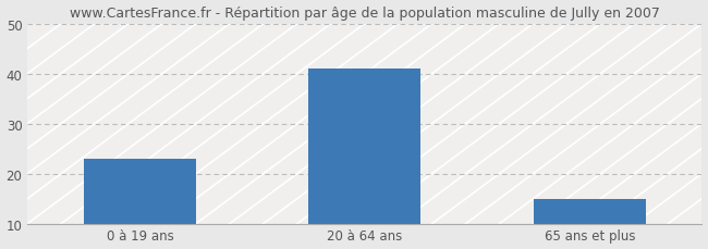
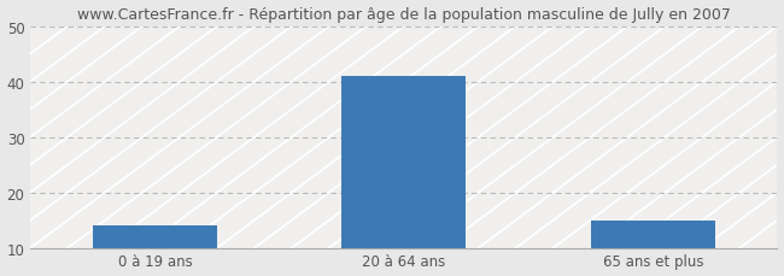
0 à 19 ans: 23 -> 14
